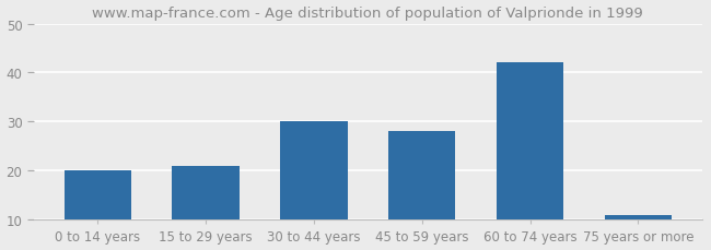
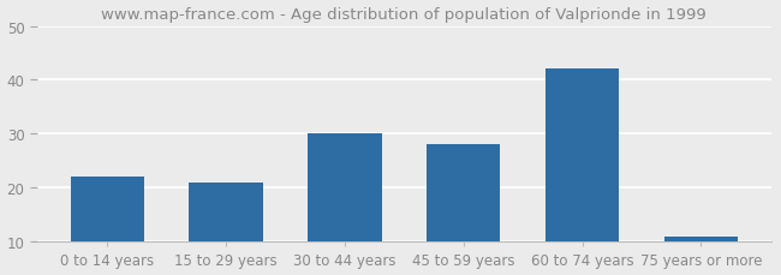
0 to 14 years: 20 -> 22
